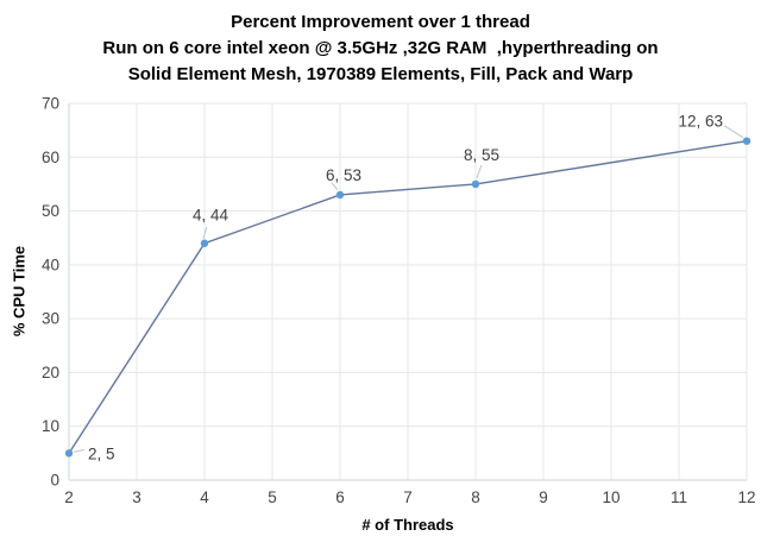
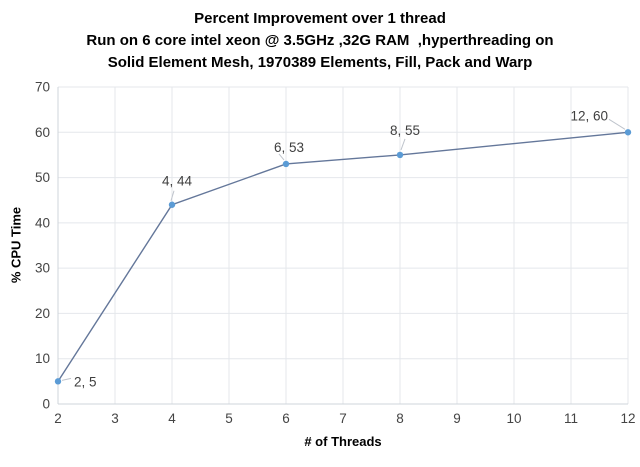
12: 63 -> 60
